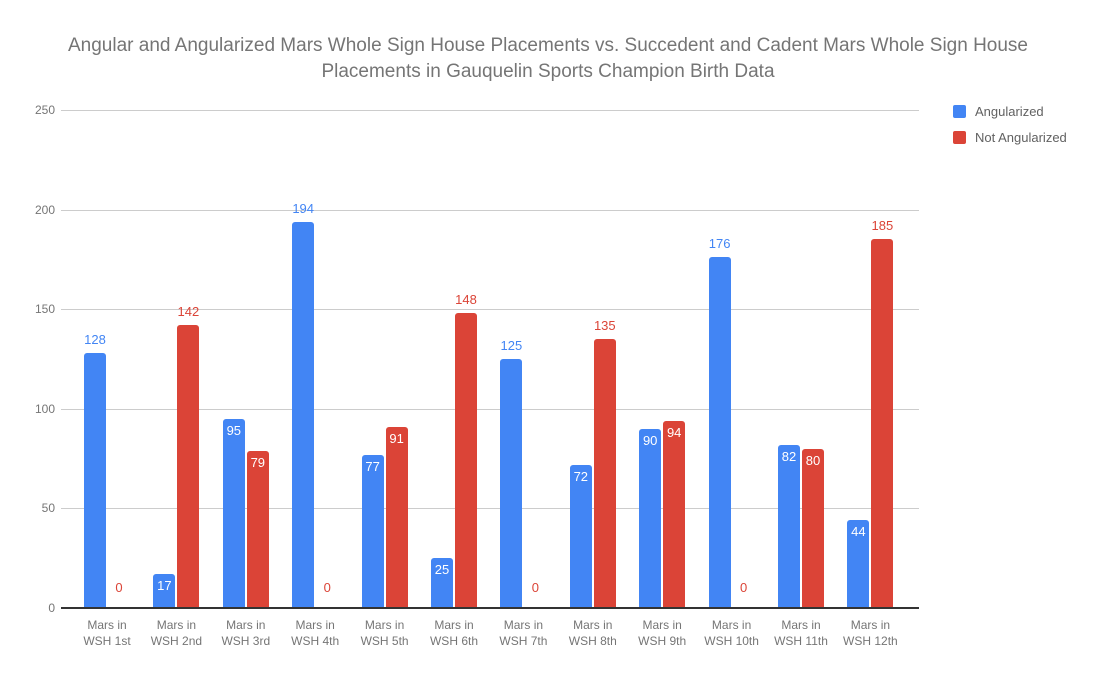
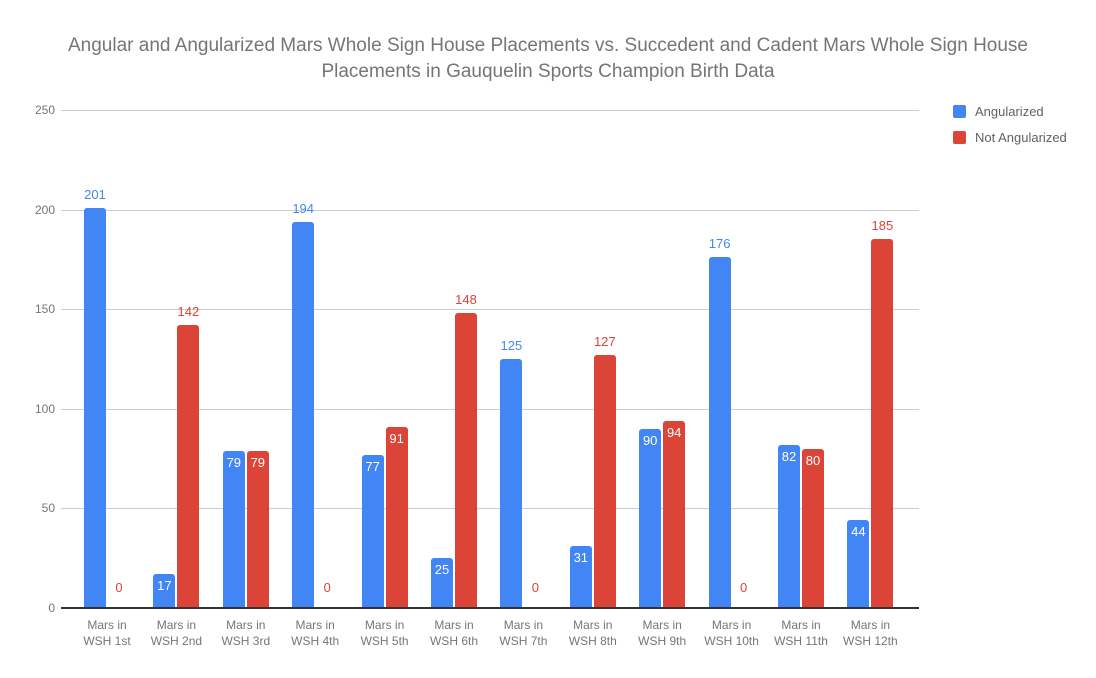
Angularized/Mars in WSH 1st: 128 -> 201
Angularized/Mars in WSH 3rd: 95 -> 79
Angularized/Mars in WSH 8th: 72 -> 31
Not Angularized/Mars in WSH 8th: 135 -> 127
